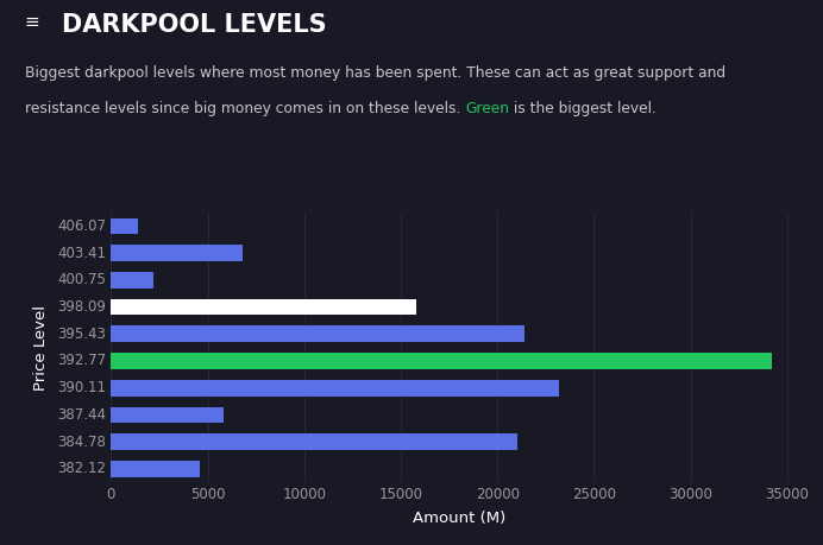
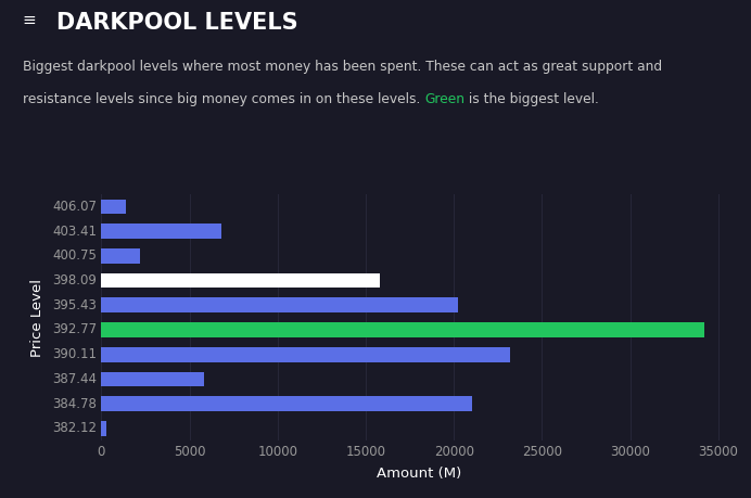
395.43: 21400 -> 20200
382.12: 4600 -> 300
